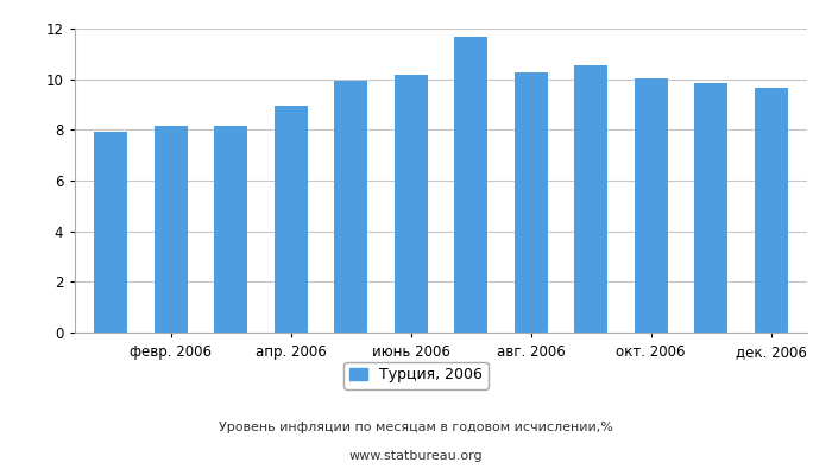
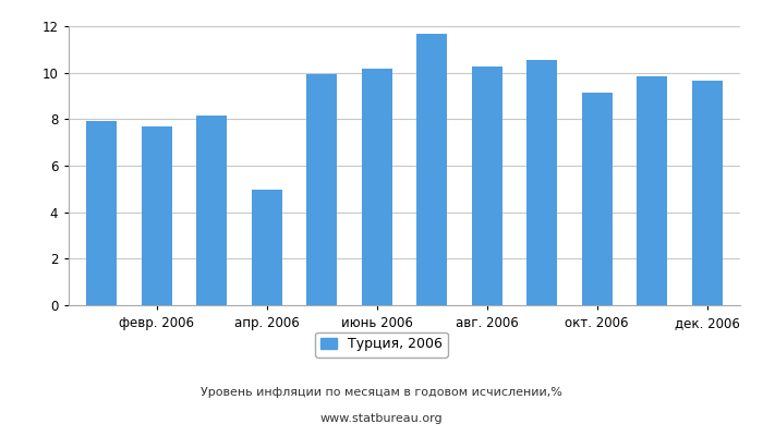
февр. 2006: 8.16 -> 7.70
апр. 2006: 8.93 -> 4.95
окт. 2006: 10.04 -> 9.15
